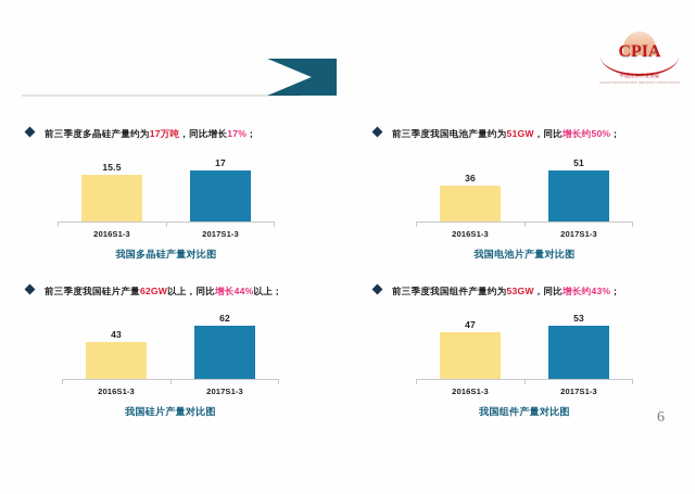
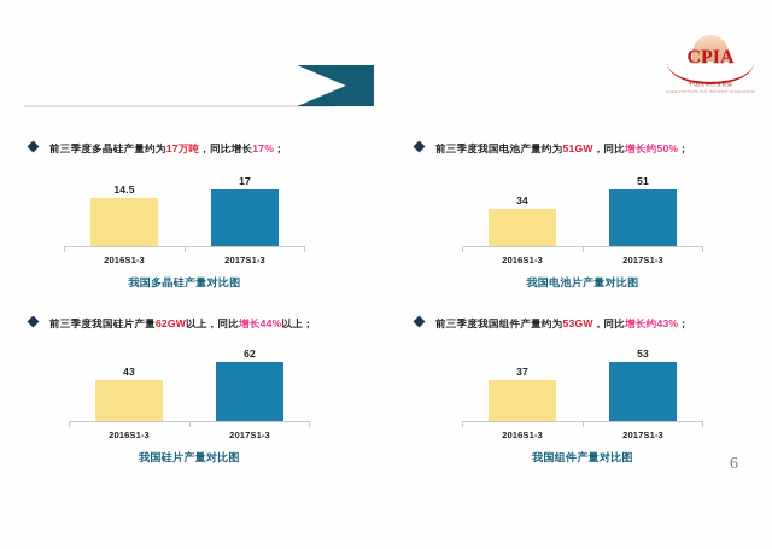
我国多晶硅产量对比图/2016S1-3: 15.5 -> 14.5
我国电池片产量对比图/2016S1-3: 36 -> 34
我国组件产量对比图/2016S1-3: 47 -> 37
